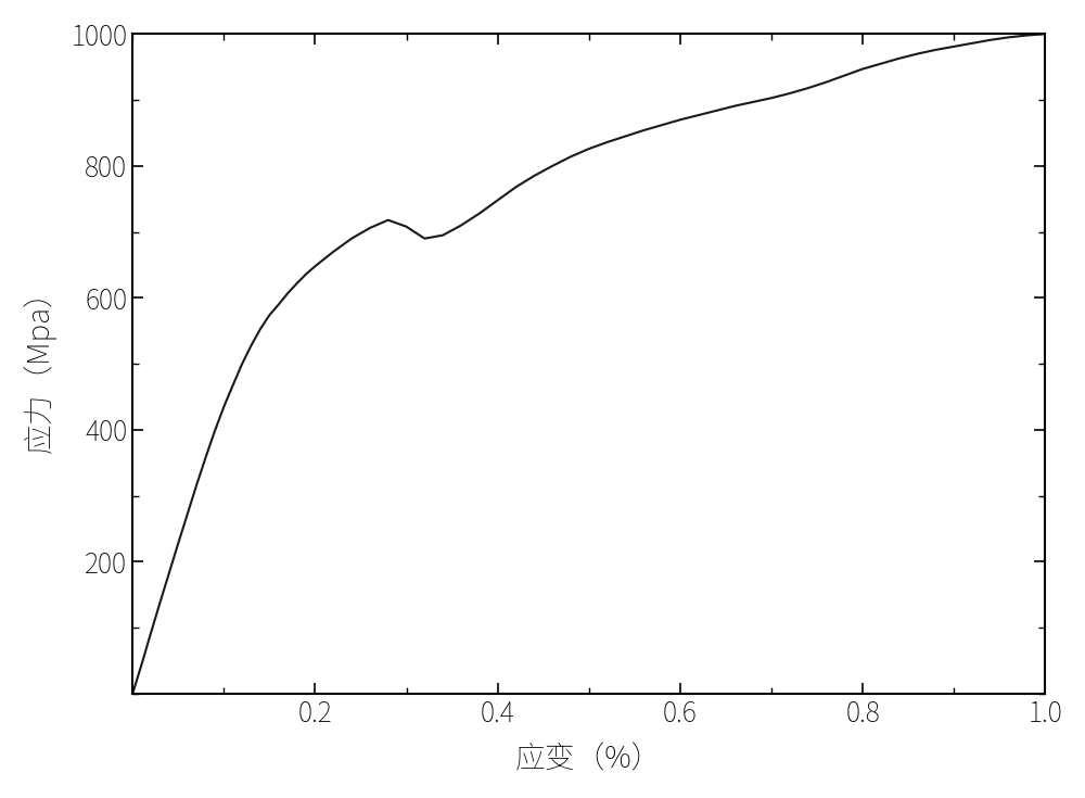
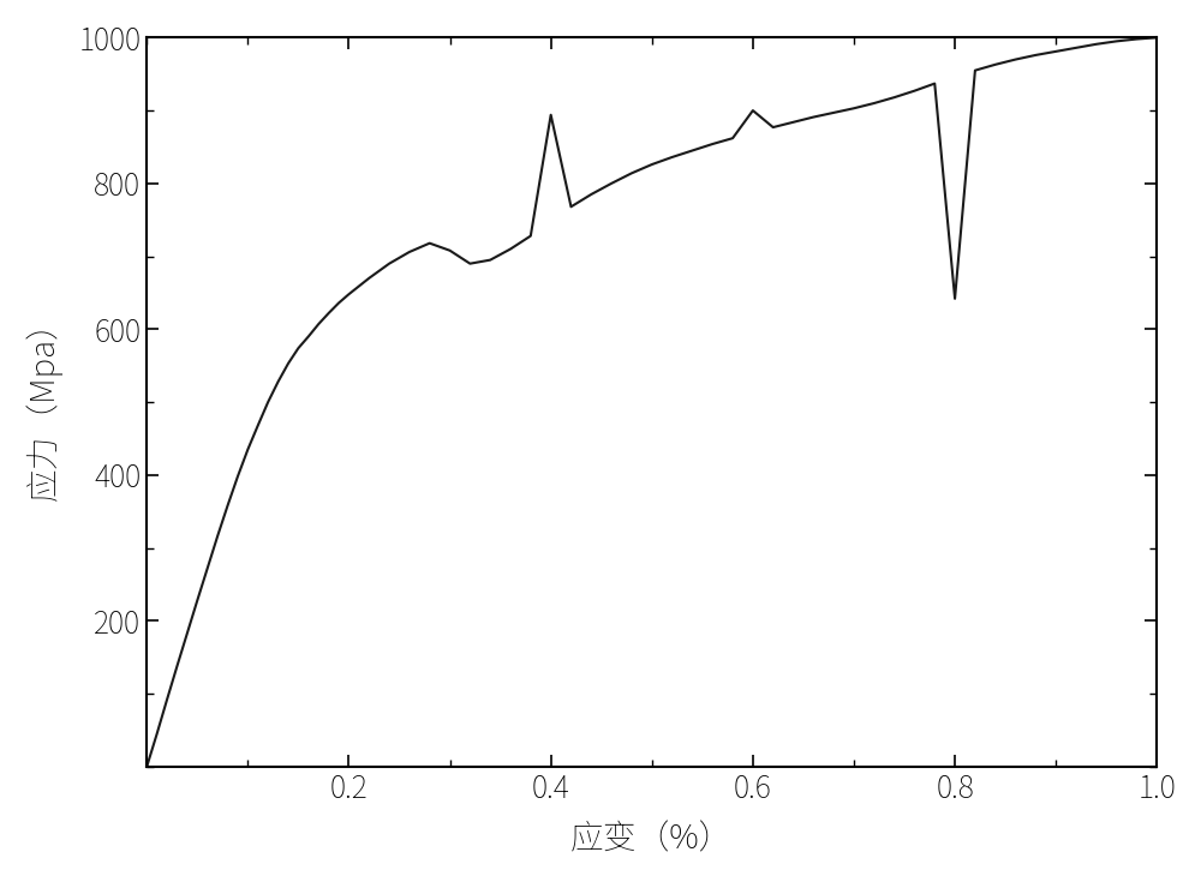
0.4: 748 -> 894
0.6: 870 -> 900
0.8: 947 -> 642
